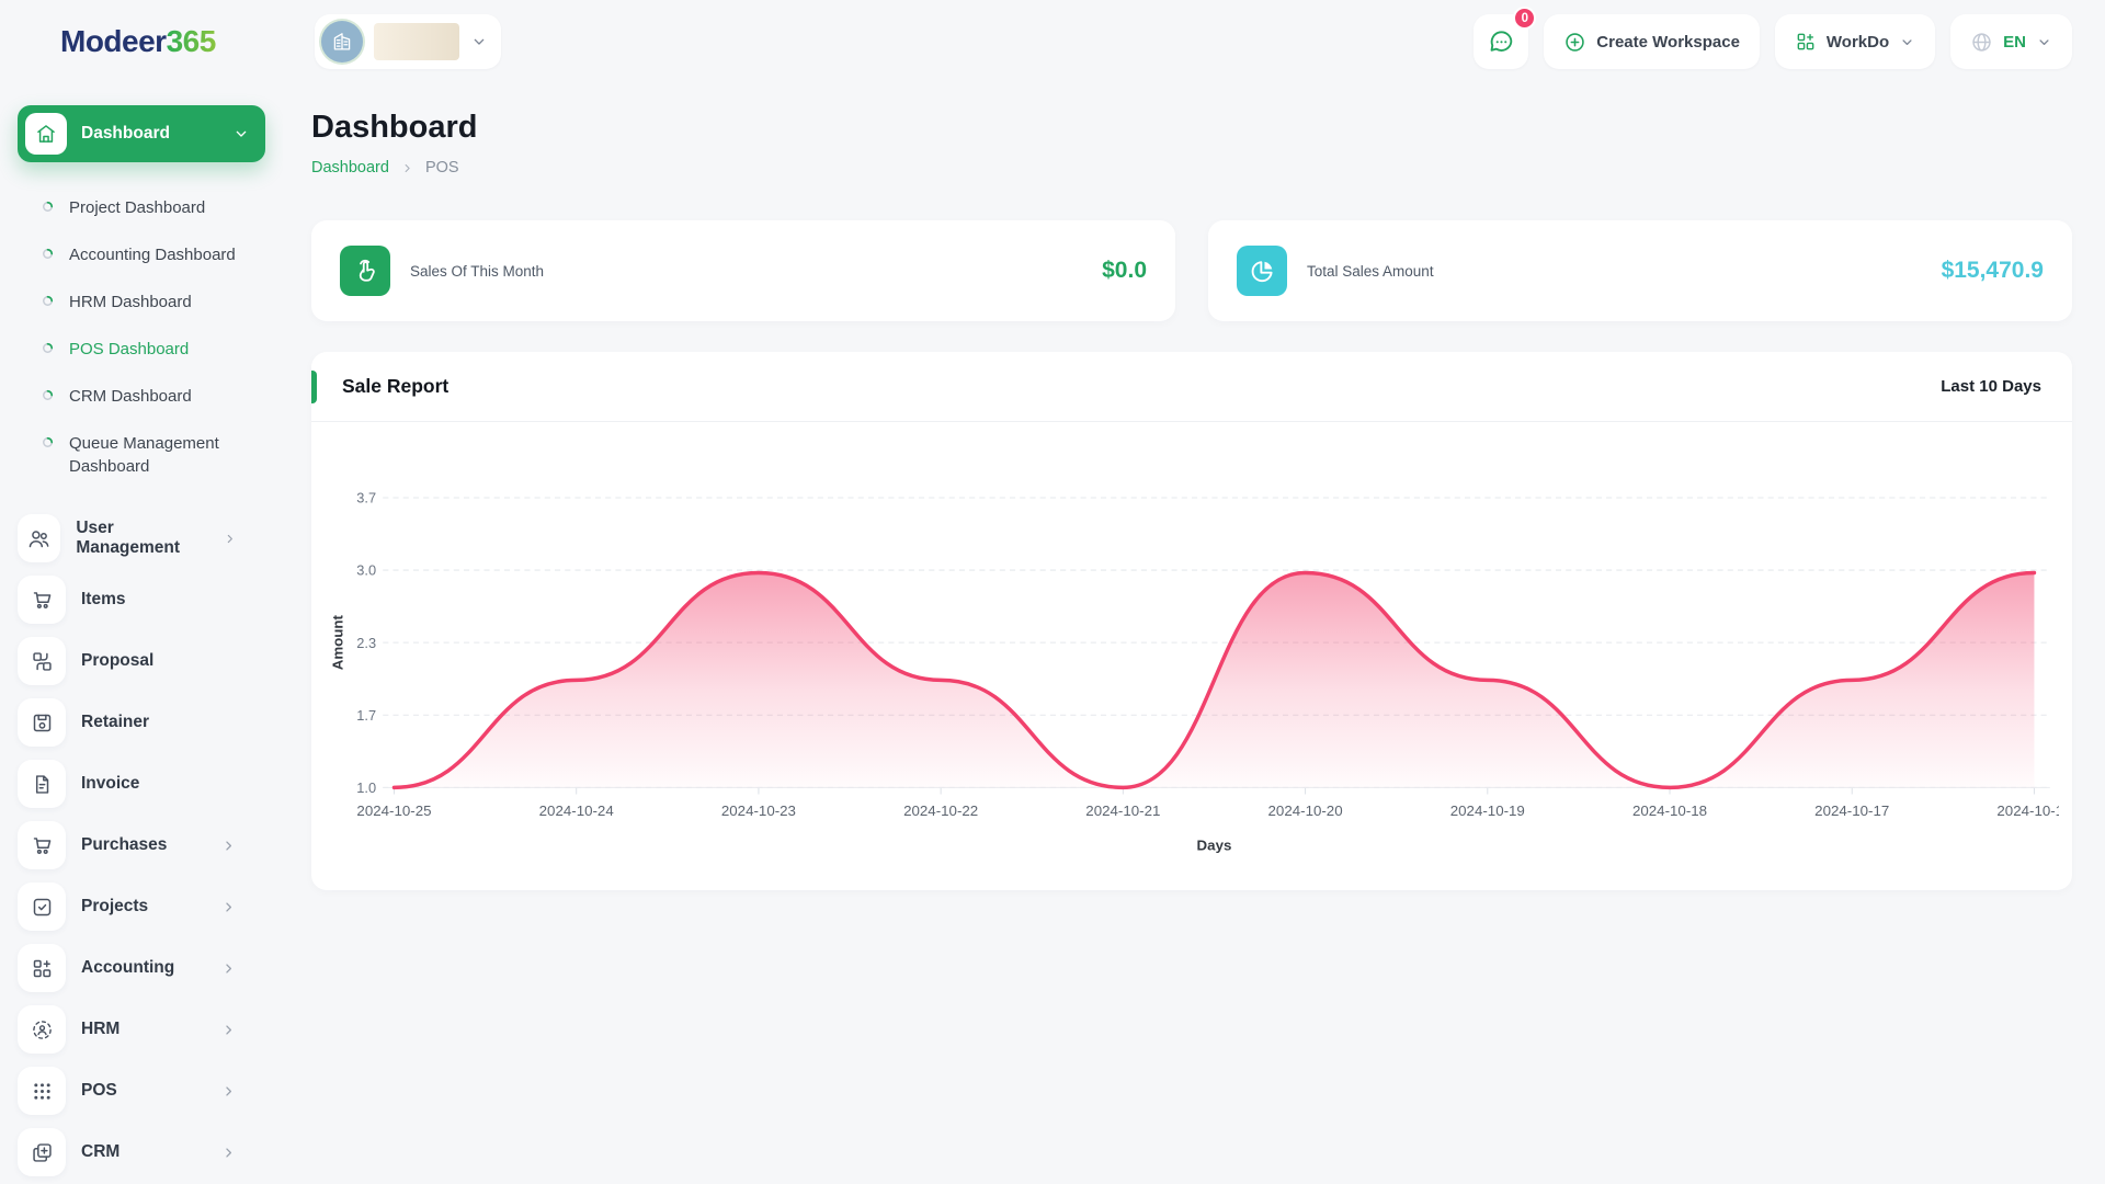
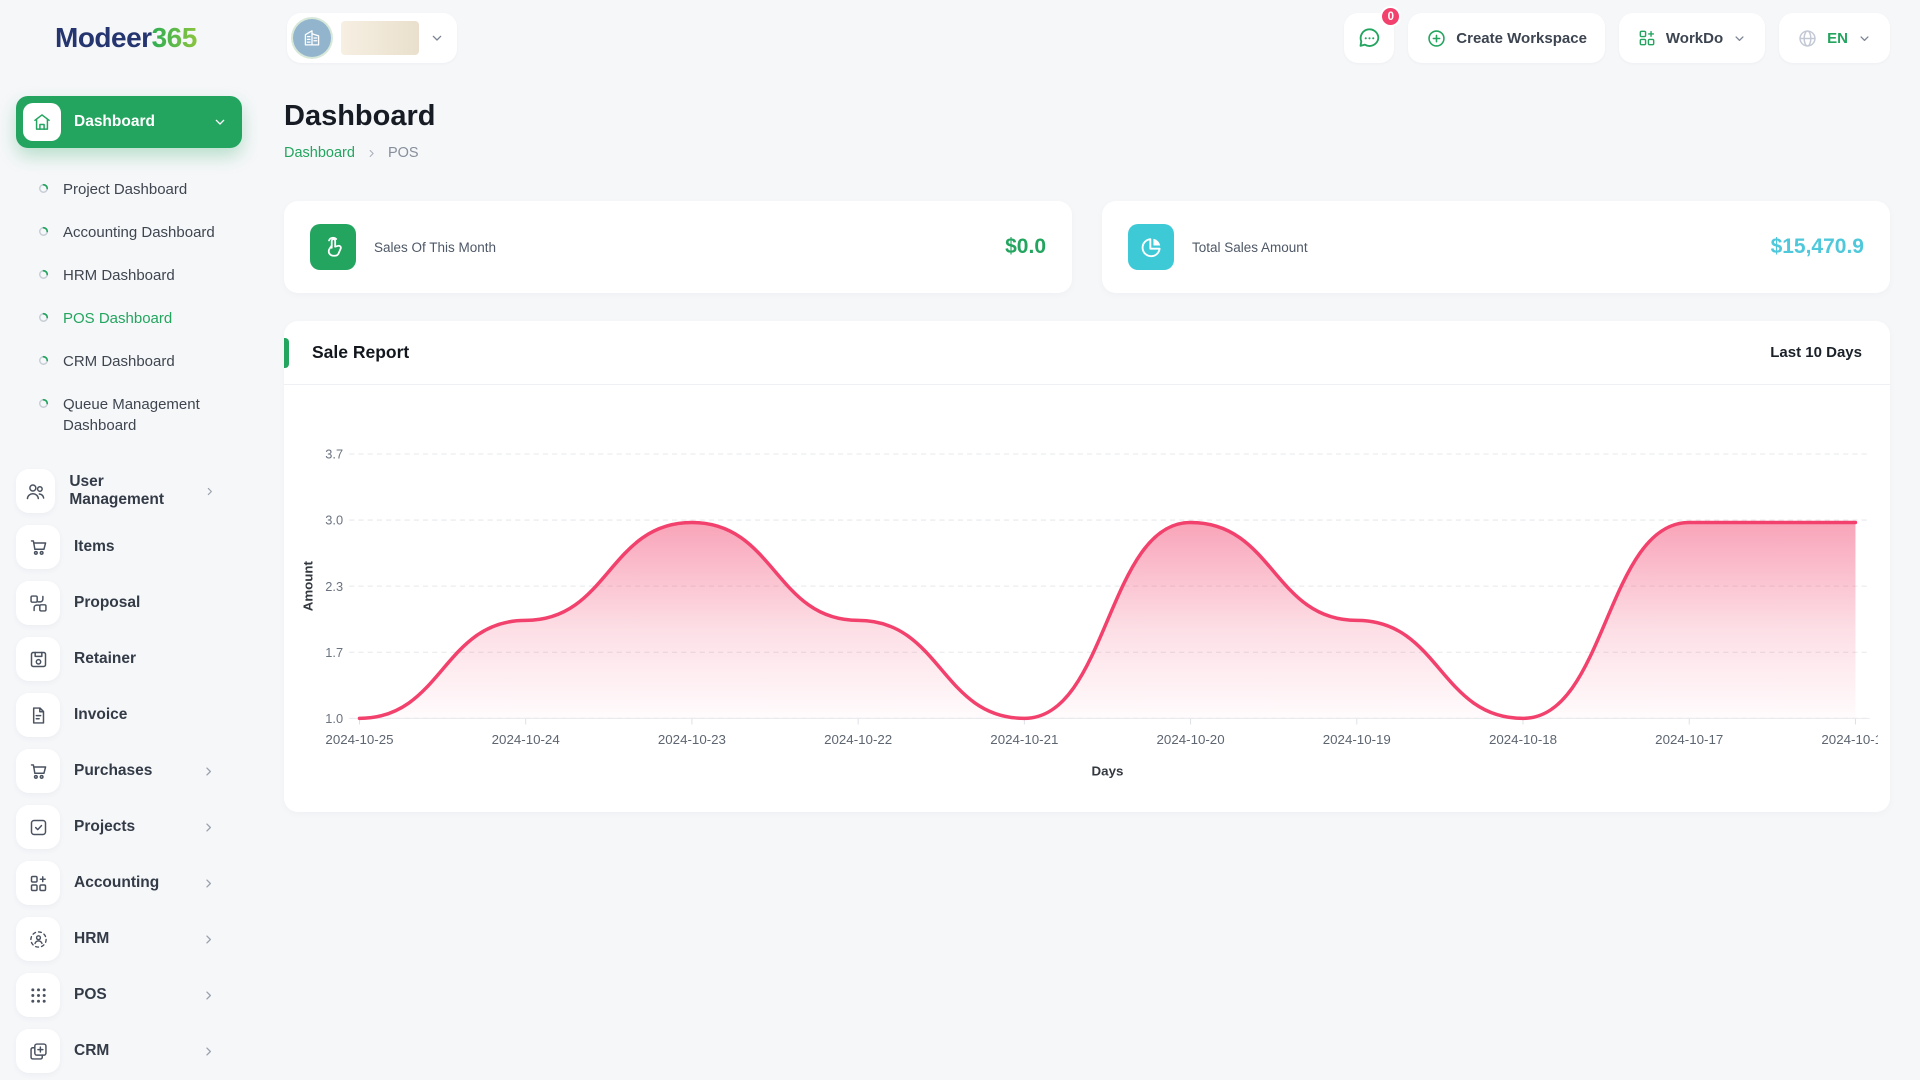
2024-10-17: 2 -> 3
